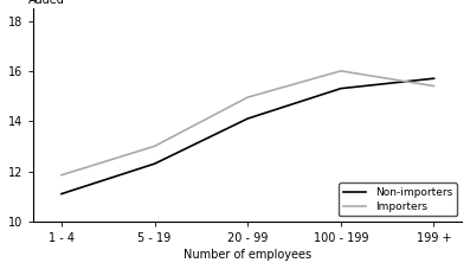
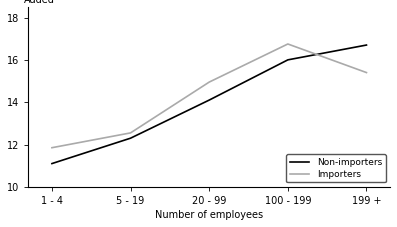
Importers/5 - 19: 13.00 -> 12.55
Non-importers/100 - 199: 15.3 -> 16.0
Importers/100 - 199: 16.00 -> 16.75
Non-importers/199 +: 15.7 -> 16.7
